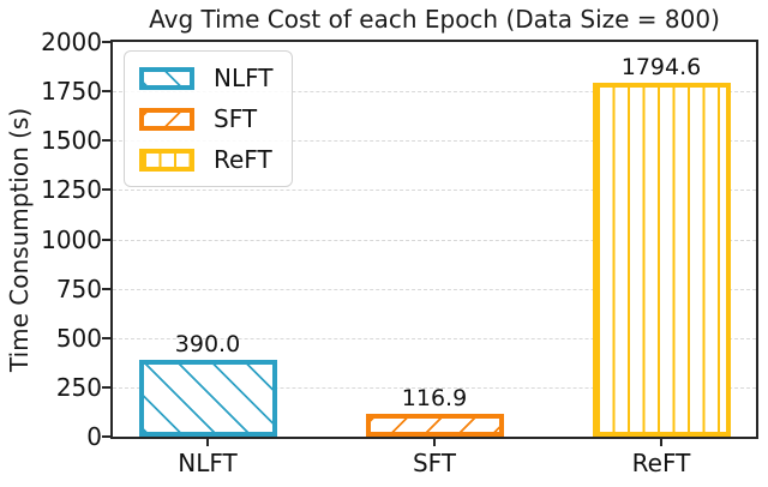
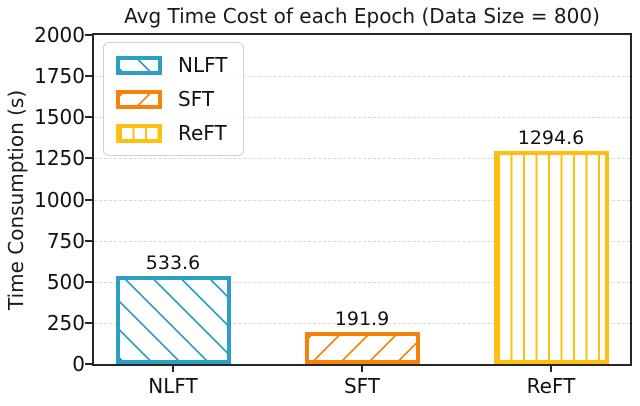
NLFT: 390.0 -> 533.6
SFT: 116.9 -> 191.9
ReFT: 1794.6 -> 1294.6
